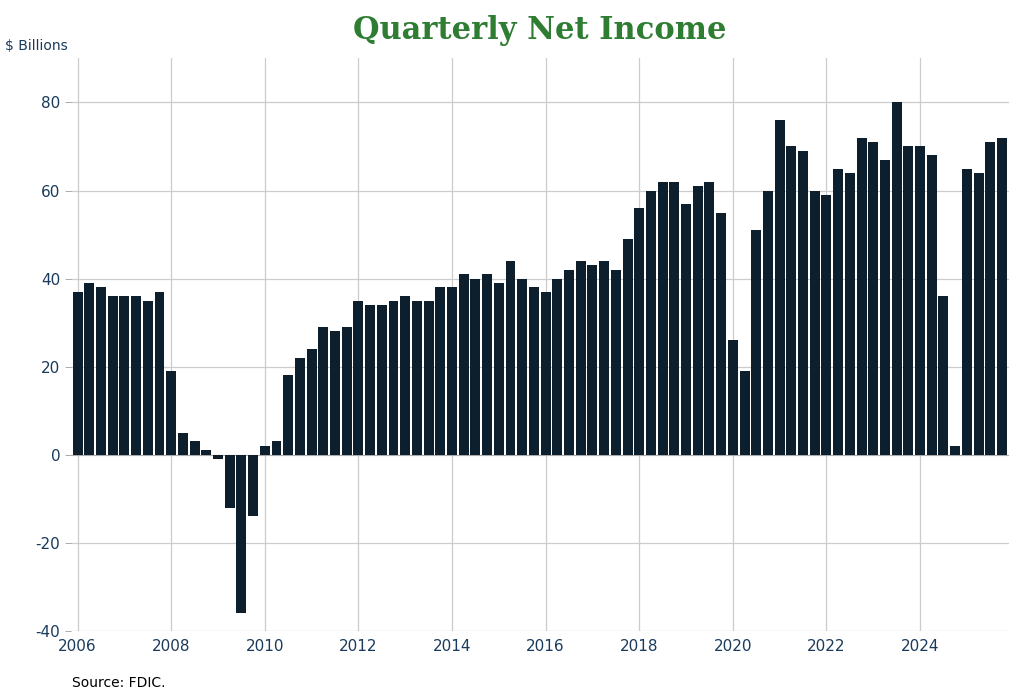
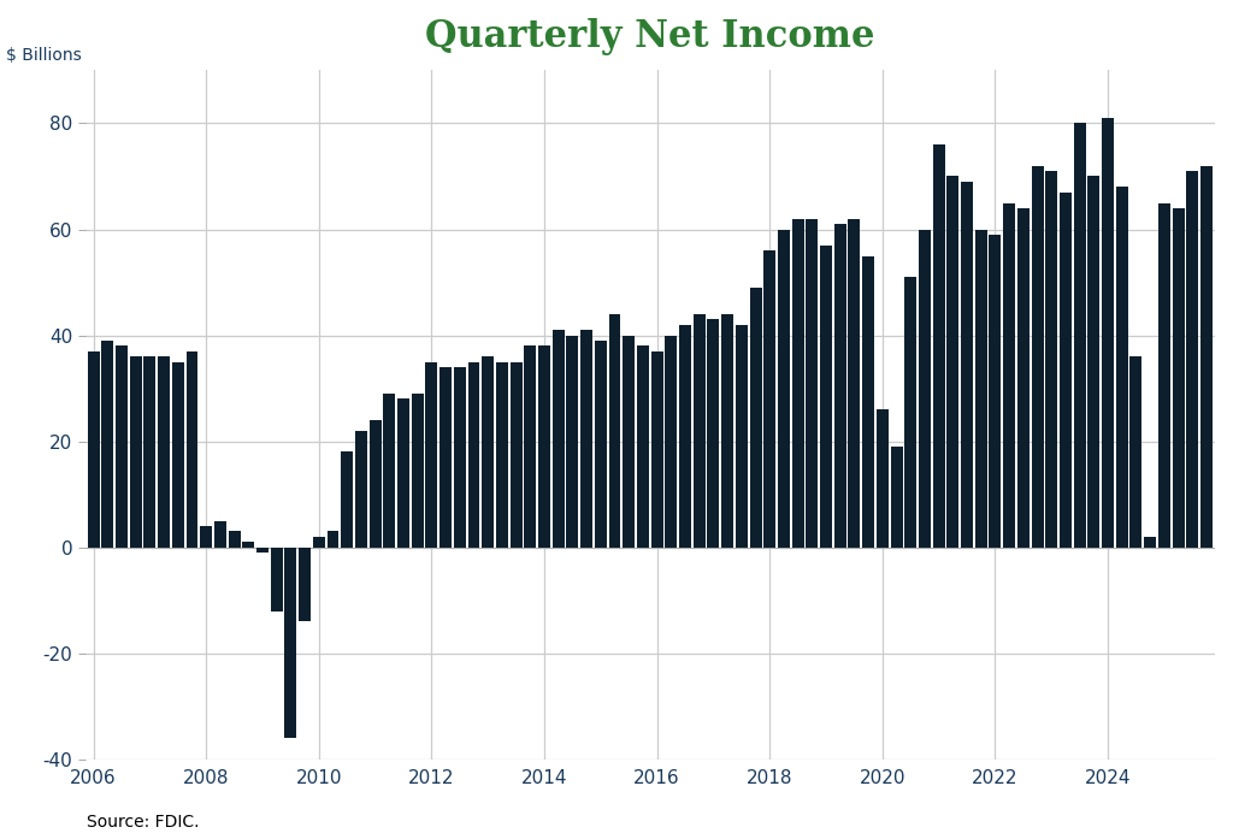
2008: 19 -> 4
2024: 70 -> 81
